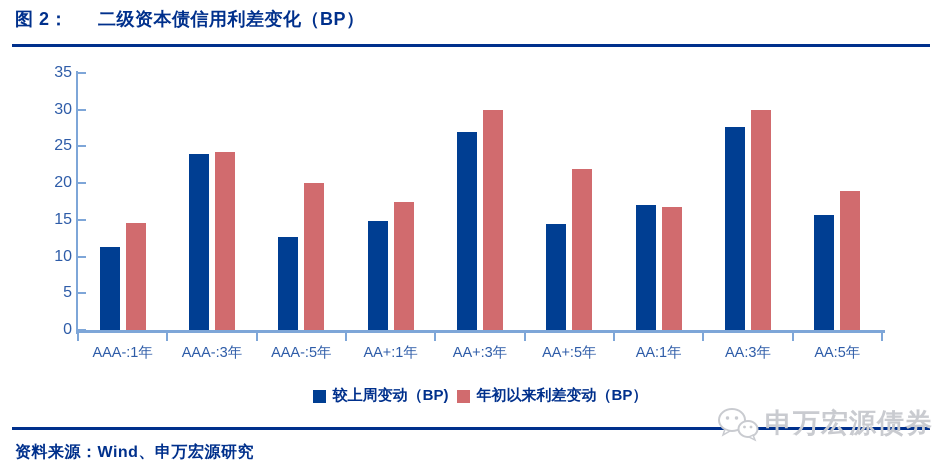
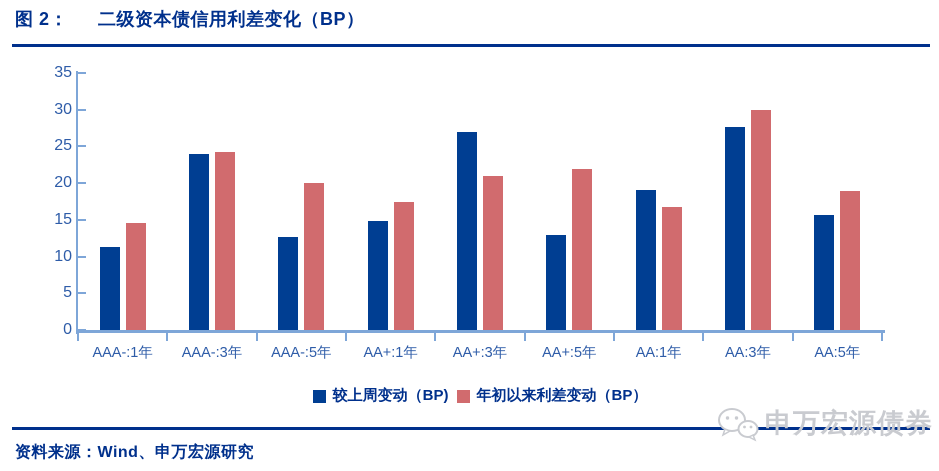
年初以来利差变动（BP）/AA+:3年: 30 -> 21
较上周变动（BP)/AA+:5年: 14 -> 13
较上周变动（BP)/AA:1年: 17 -> 19
